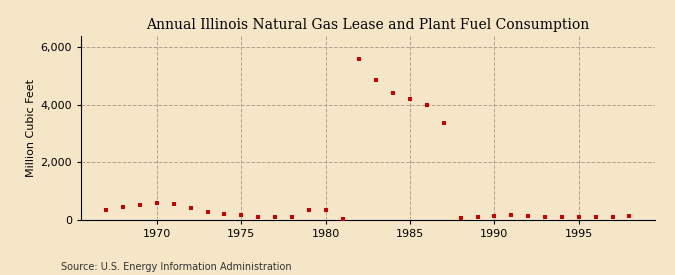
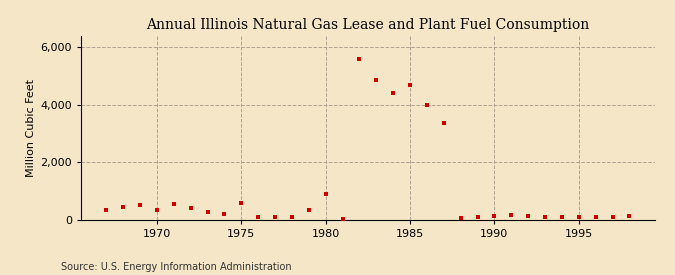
1970: 580 -> 350
1975: 160 -> 600
1980: 340 -> 900
1985: 4,220 -> 4,700
